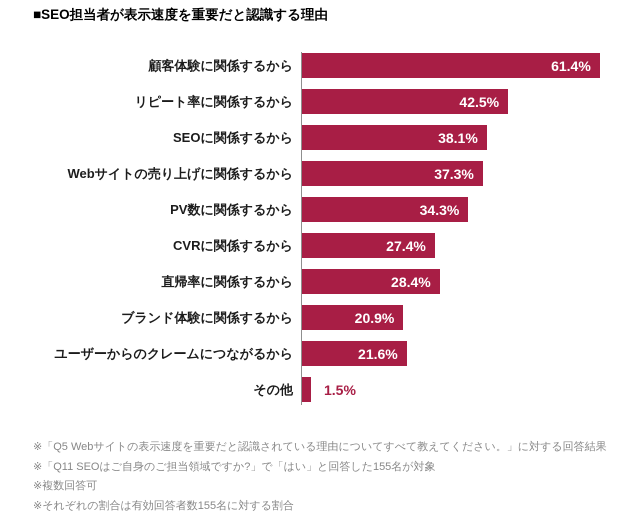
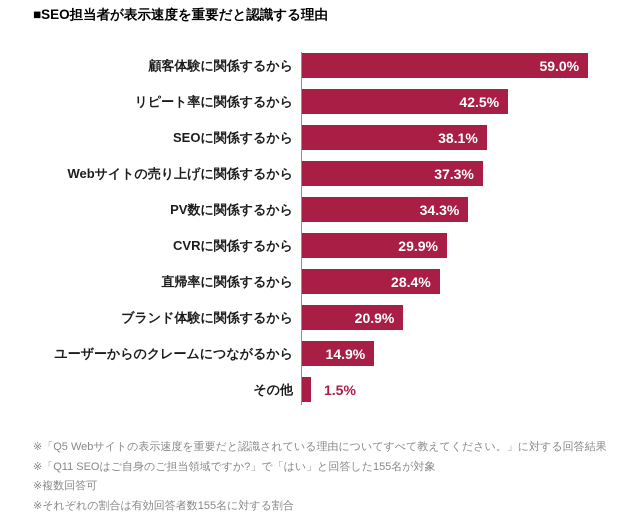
顧客体験に関係するから: 61.4% -> 59.0%
CVRに関係するから: 27.4% -> 29.9%
ユーザーからのクレームにつながるから: 21.6% -> 14.9%
